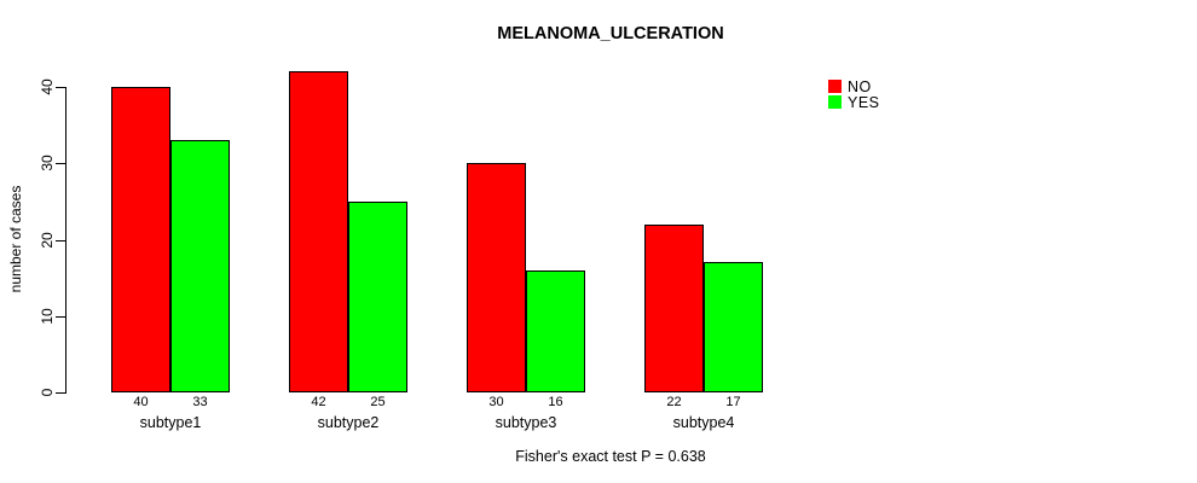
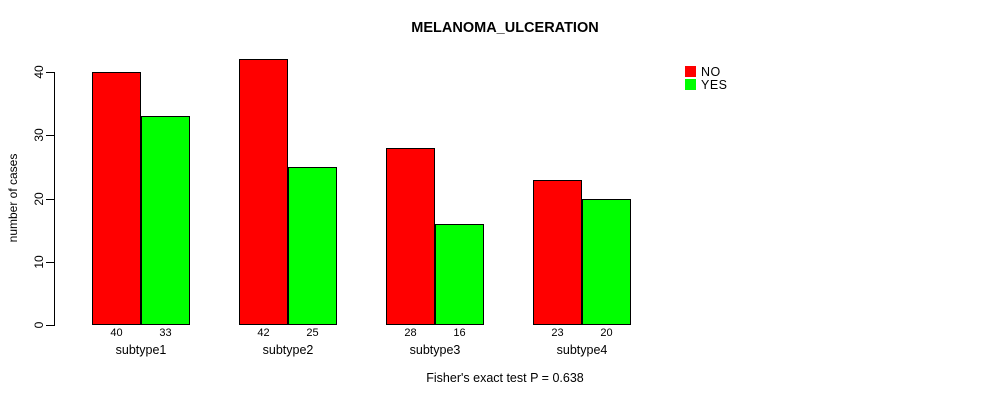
NO/subtype3: 30 -> 28
NO/subtype4: 22 -> 23
YES/subtype4: 17 -> 20
